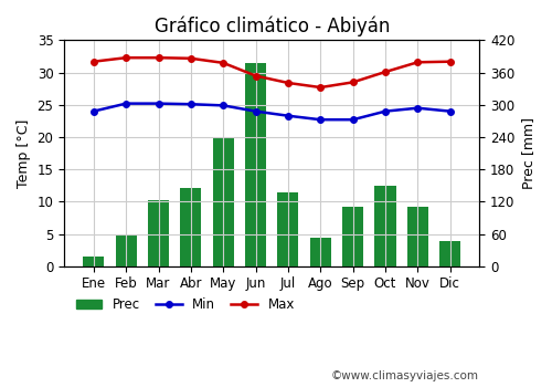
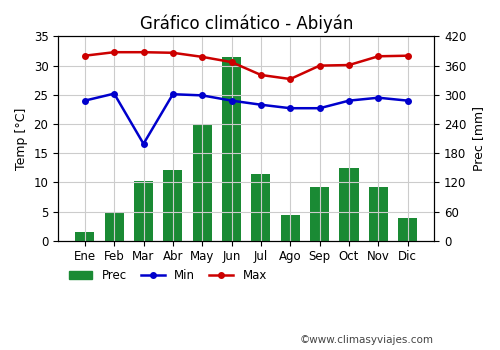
Min/Mar: 25.2 -> 16.6
Max/Jun: 29.5 -> 30.6
Max/Sep: 28.5 -> 30.0
